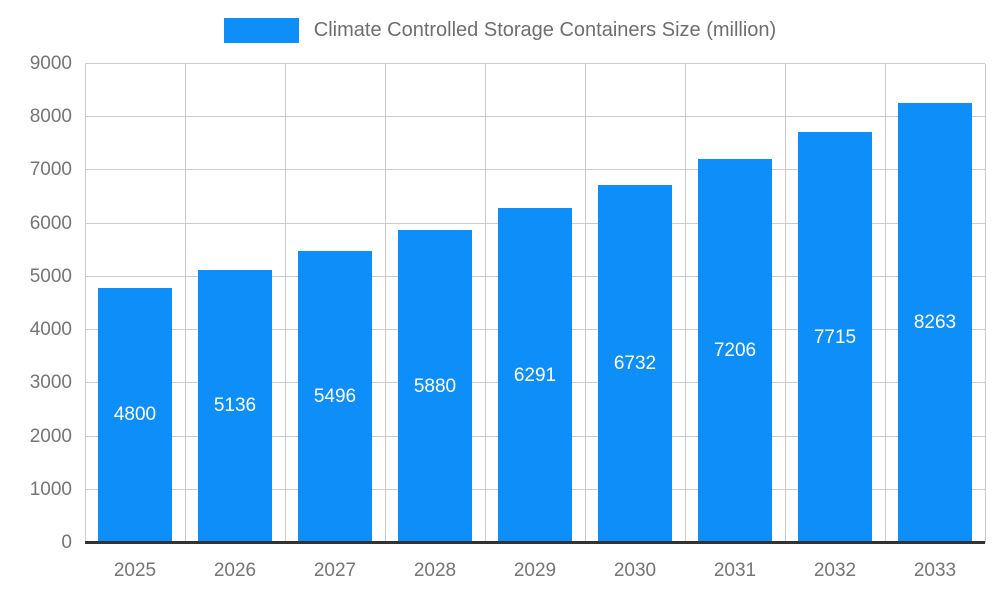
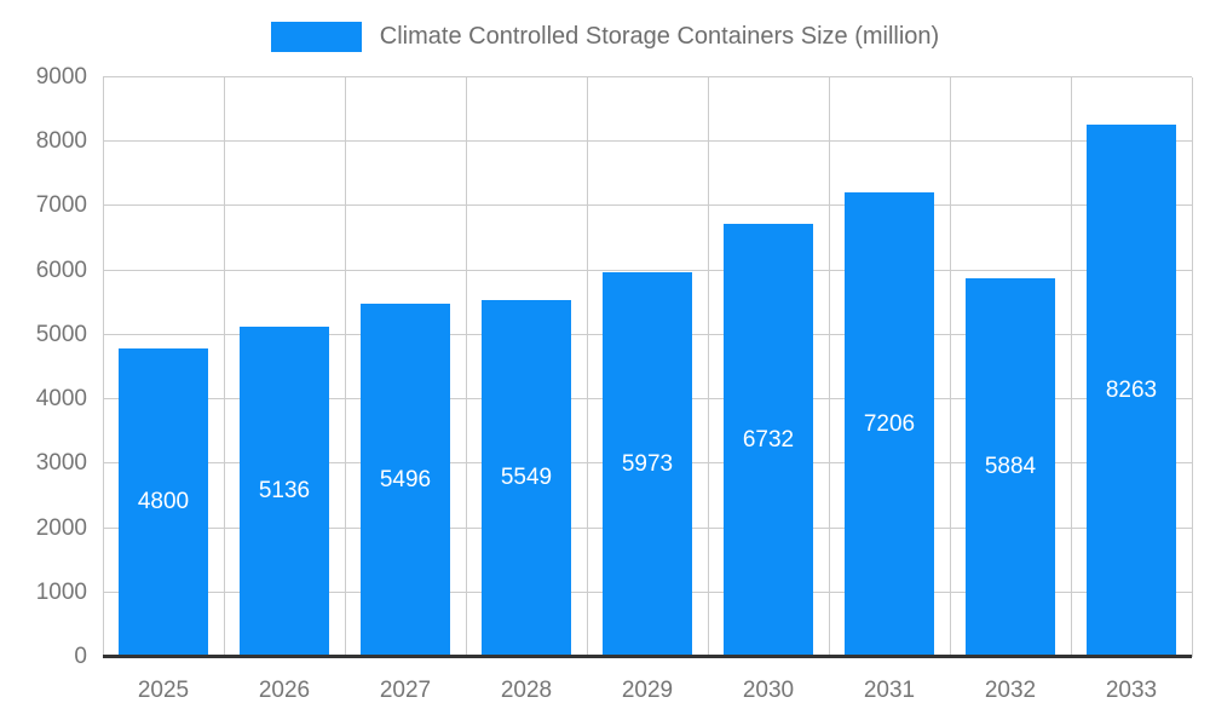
2028: 5880 -> 5549
2029: 6291 -> 5973
2032: 7715 -> 5884
